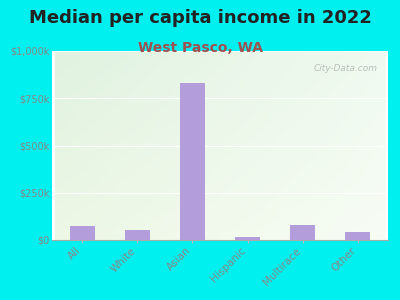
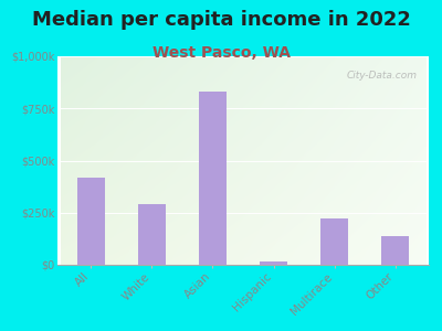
All: $80k -> $420k
White: $60k -> $290k
Multirace: $80k -> $220k
Other: $40k -> $140k
